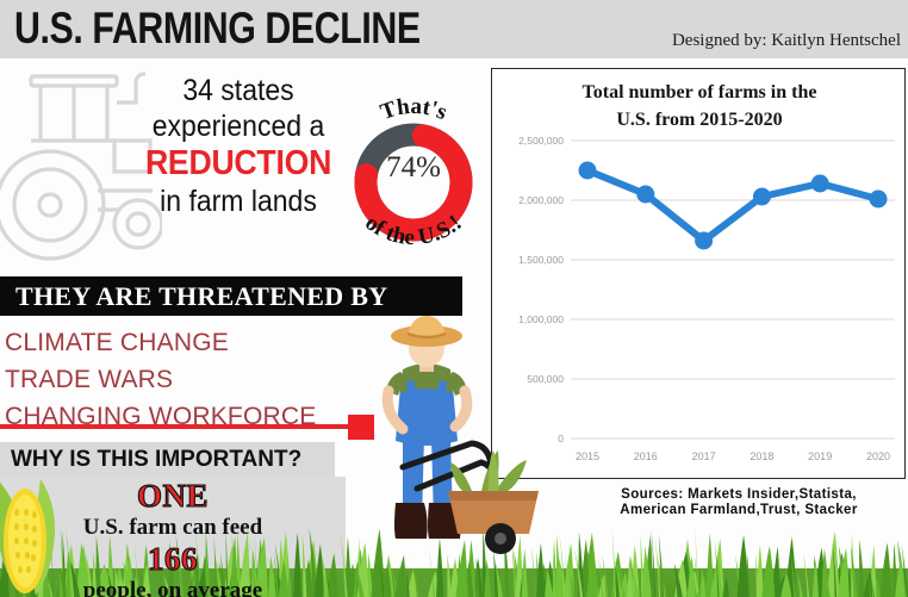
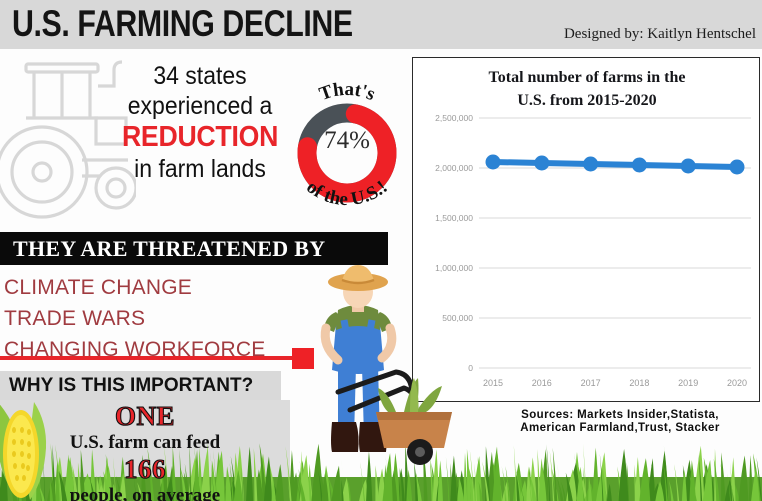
2015: 2250000 -> 2060000
2017: 1660000 -> 2040000
2019: 2140000 -> 2020000
